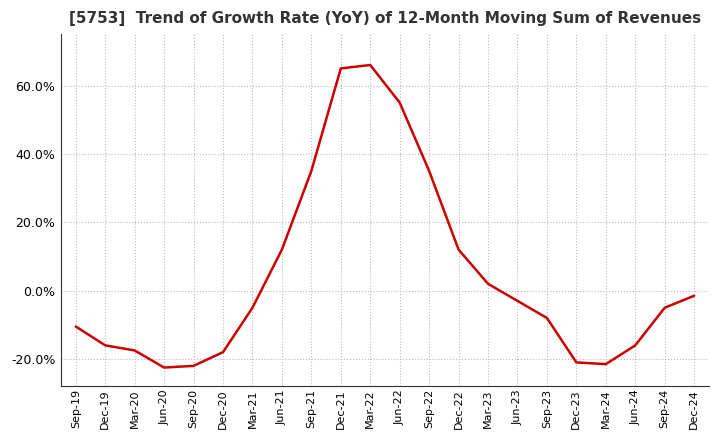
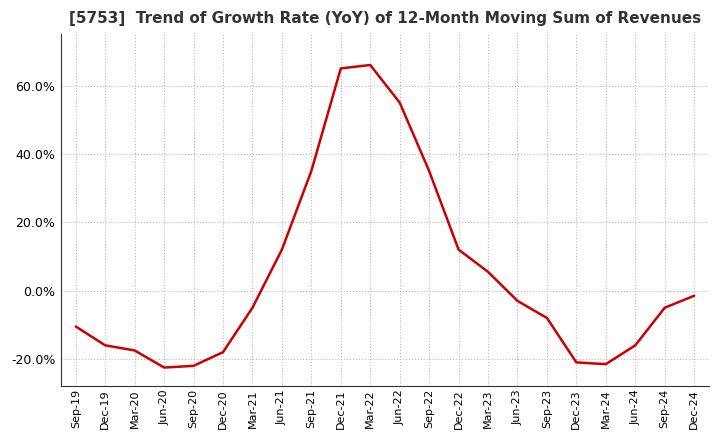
Mar-23: 2.0% -> 5.5%
